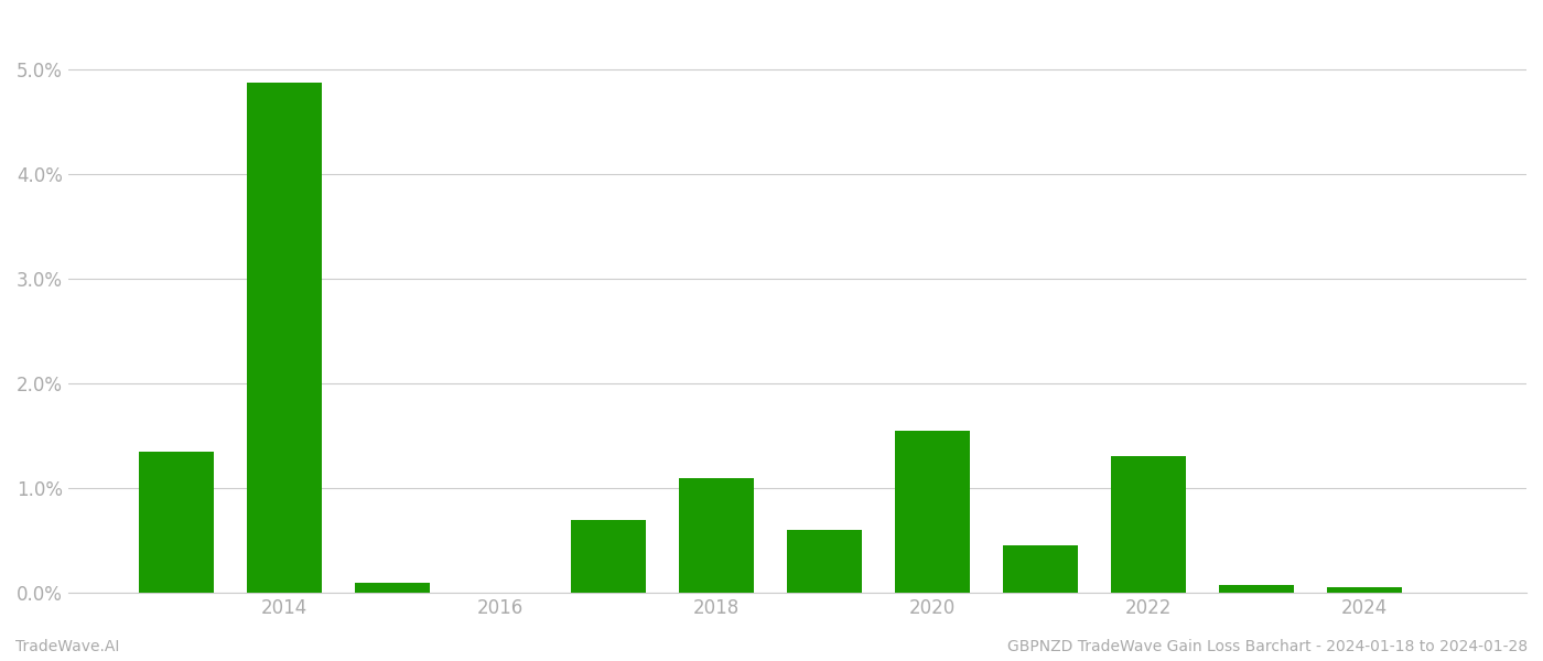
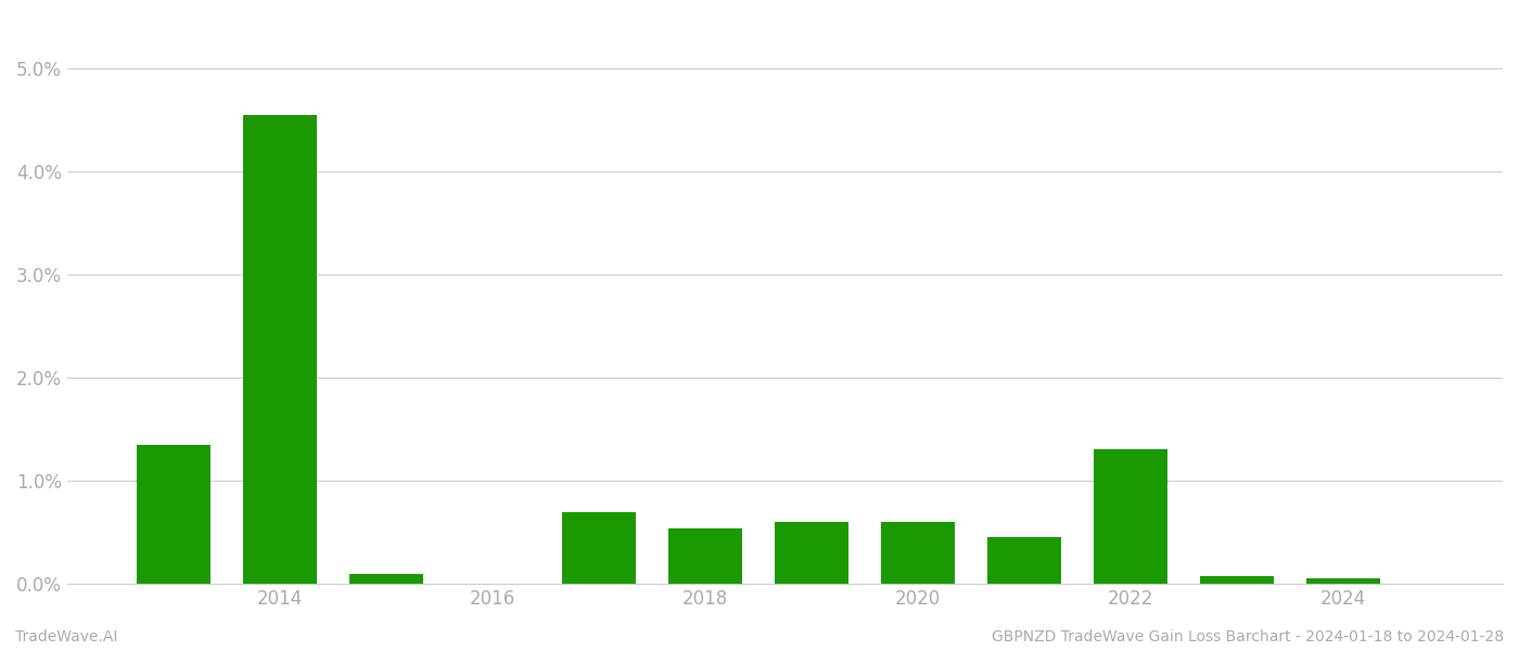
2014: 4.87% -> 4.54%
2018: 1.10% -> 0.54%
2020: 1.55% -> 0.60%
